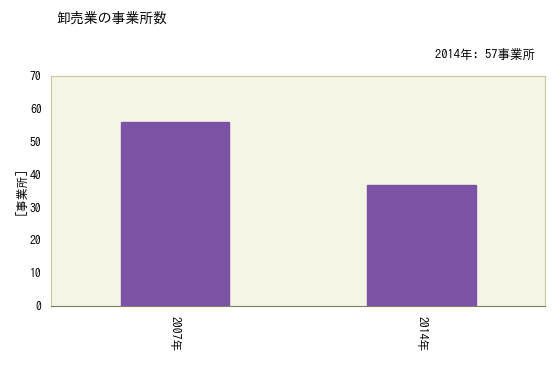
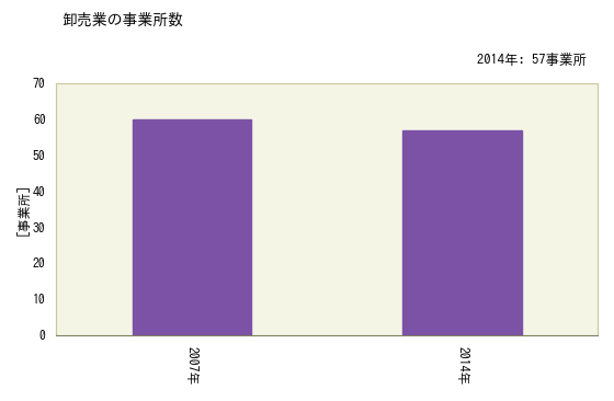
2007年: 56 -> 60
2014年: 37 -> 57
